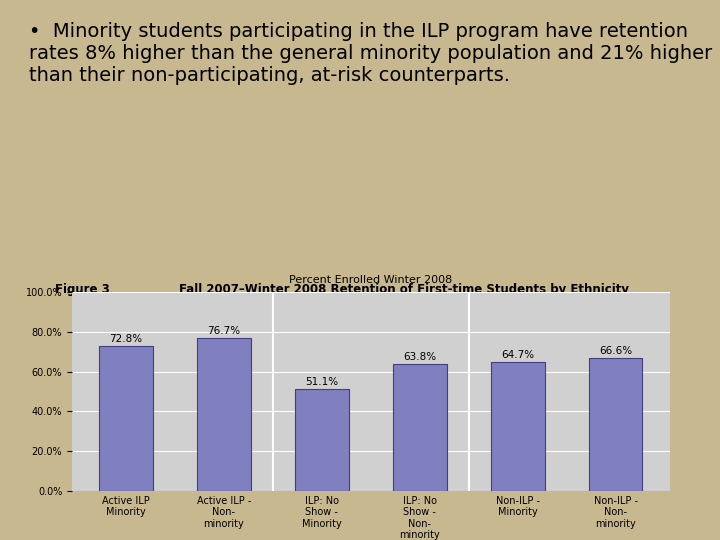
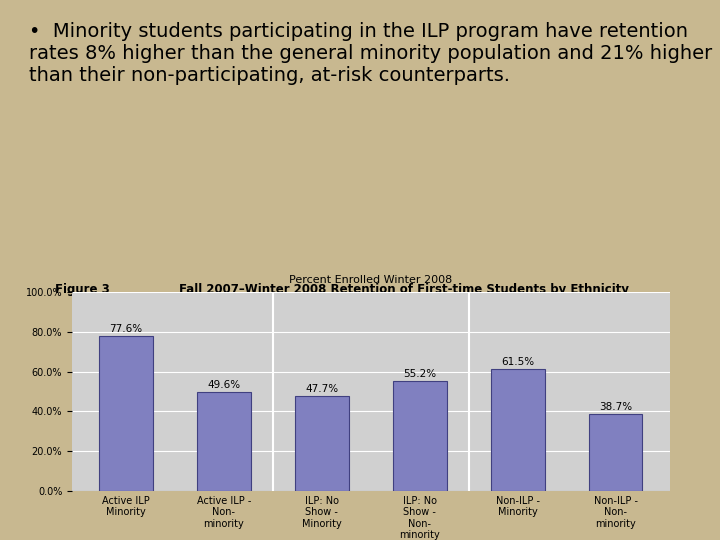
Active ILP Minority: 72.8% -> 77.6%
Active ILP - Non- minority: 76.7% -> 49.6%
ILP: No Show - Minority: 51.1% -> 47.7%
ILP: No Show - Non- minority: 63.8% -> 55.2%
Non-ILP - Minority: 64.7% -> 61.5%
Non-ILP - Non- minority: 66.6% -> 38.7%
